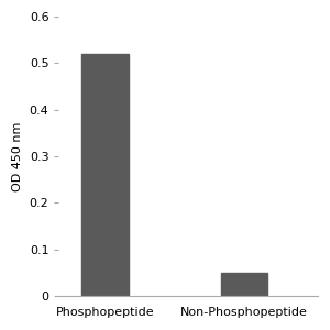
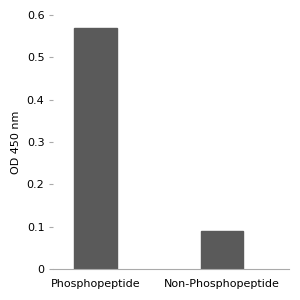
Phosphopeptide: 0.52 -> 0.57
Non-Phosphopeptide: 0.05 -> 0.09
